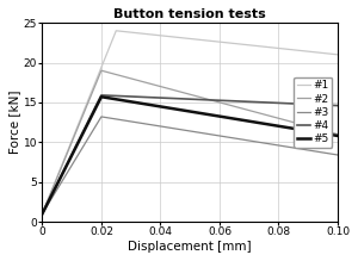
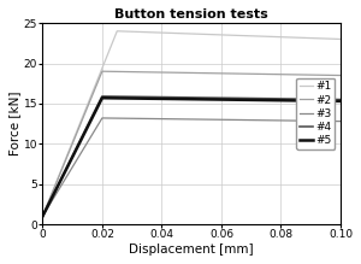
#1/0.10: 21 -> 23
#2/0.10: 11.0 -> 18.5
#3/0.10: 8.4 -> 12.8
#4/0.10: 14.6 -> 15.5
#5/0.10: 10.8 -> 15.3
